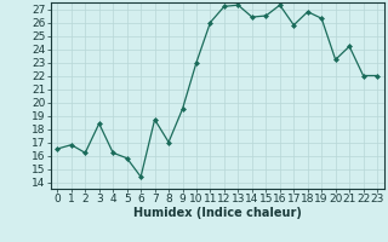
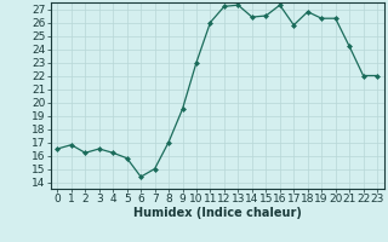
3: 18.4 -> 16.5
7: 18.7 -> 15.0
20: 23.2 -> 26.3
